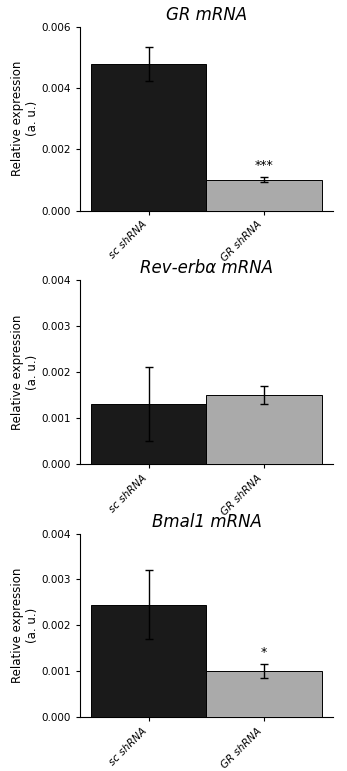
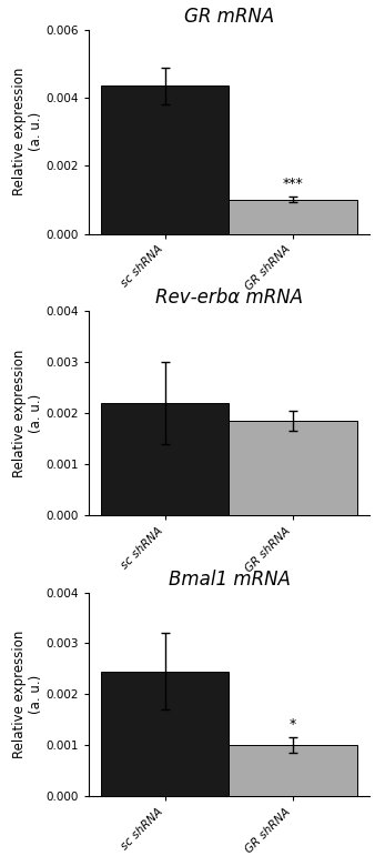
GR mRNA/sc shRNA: 0.00480 -> 0.00435
Rev-erbα mRNA/sc shRNA: 0.00130 -> 0.00220
Rev-erbα mRNA/GR shRNA: 0.00150 -> 0.00185
